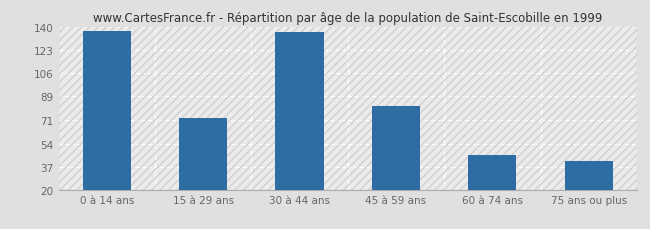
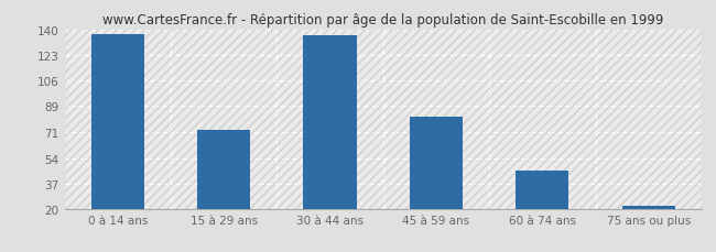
75 ans ou plus: 41 -> 22
